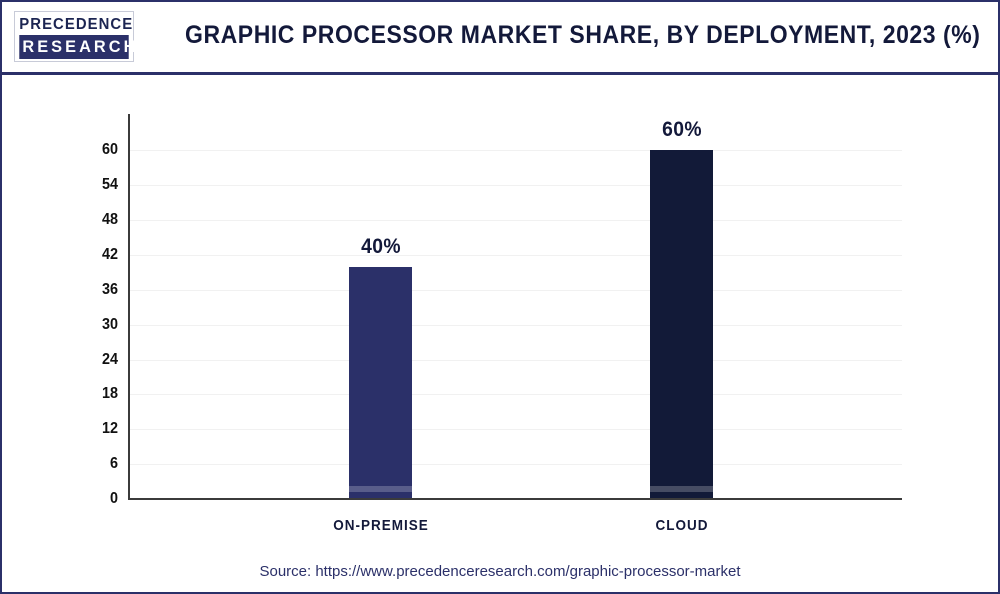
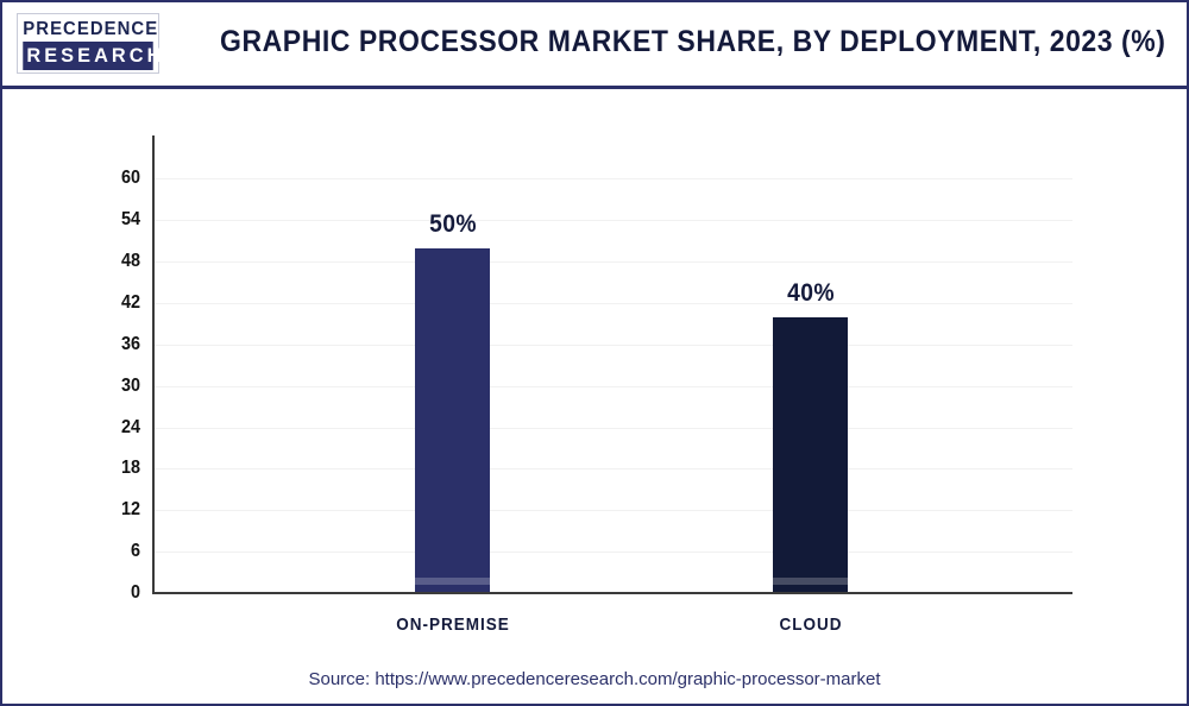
ON-PREMISE: 40% -> 50%
CLOUD: 60% -> 40%
